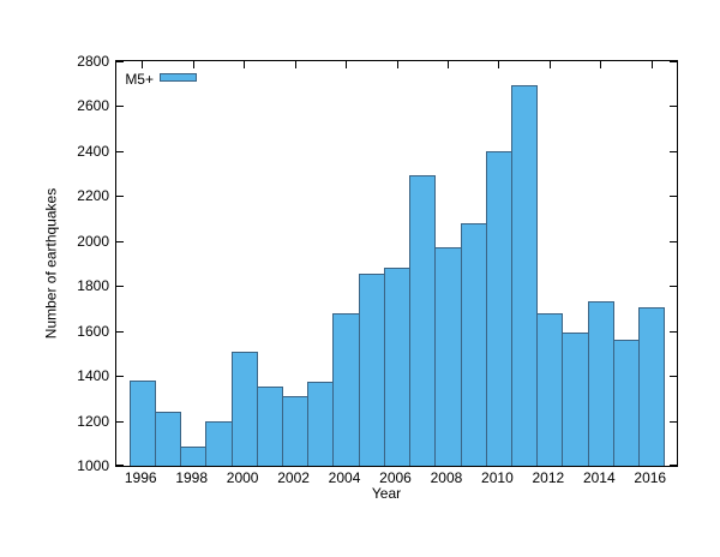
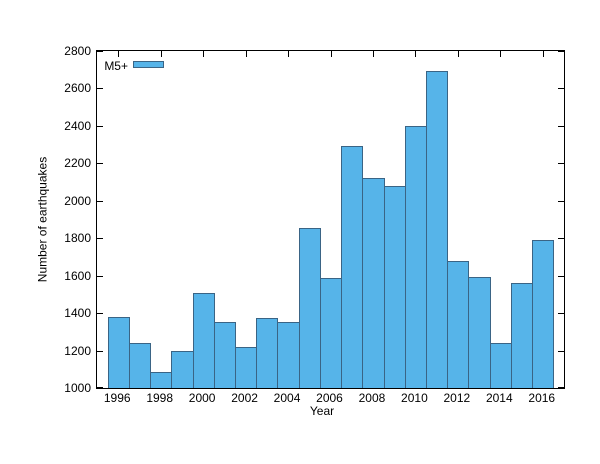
2002: 1310 -> 1220
2004: 1680 -> 1350
2006: 1880 -> 1590
2008: 1970 -> 2120
2014: 1730 -> 1240
2016: 1700 -> 1790
